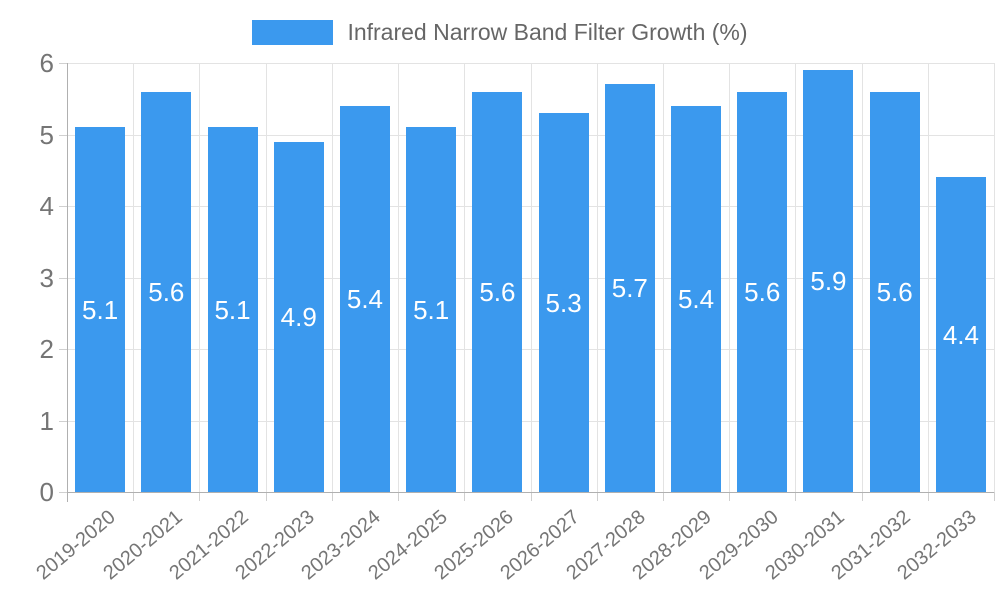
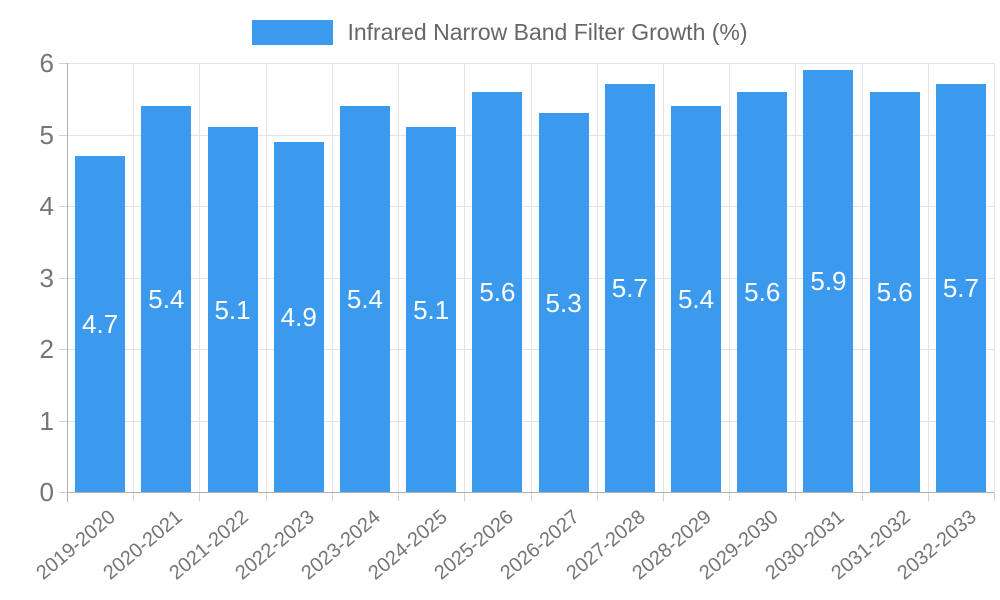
2019-2020: 5.1 -> 4.7
2020-2021: 5.6 -> 5.4
2032-2033: 4.4 -> 5.7
